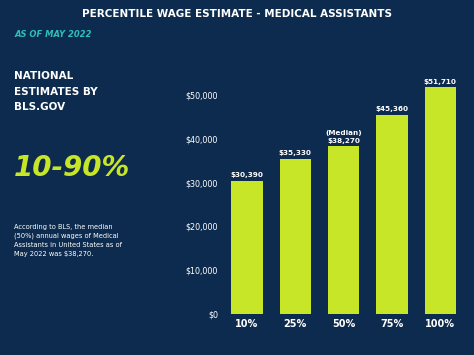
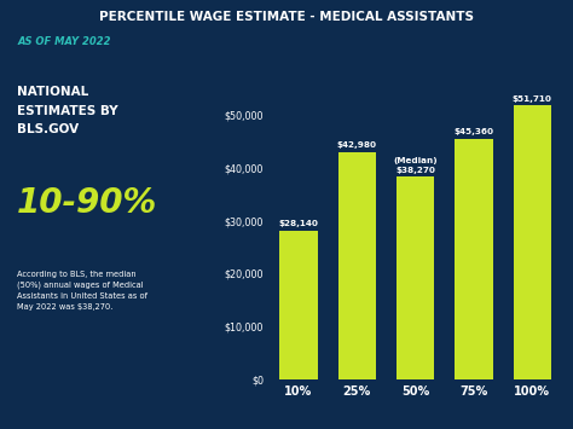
10%: $30,390 -> $28,140
25%: $35,330 -> $42,980
